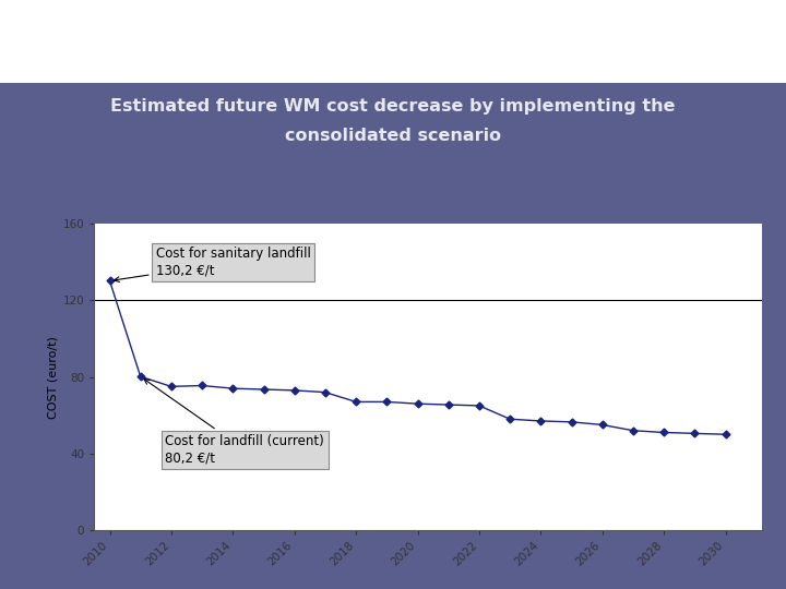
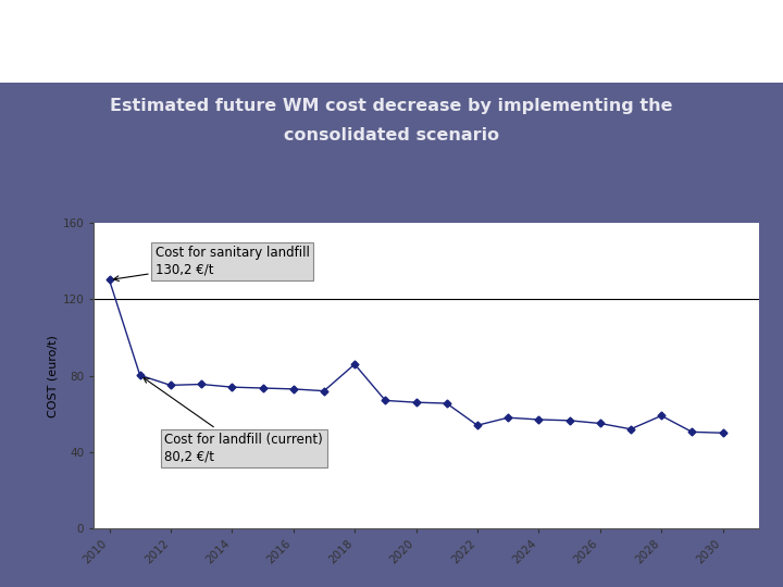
2018: 67 -> 86
2022: 65 -> 54
2028: 51 -> 59
